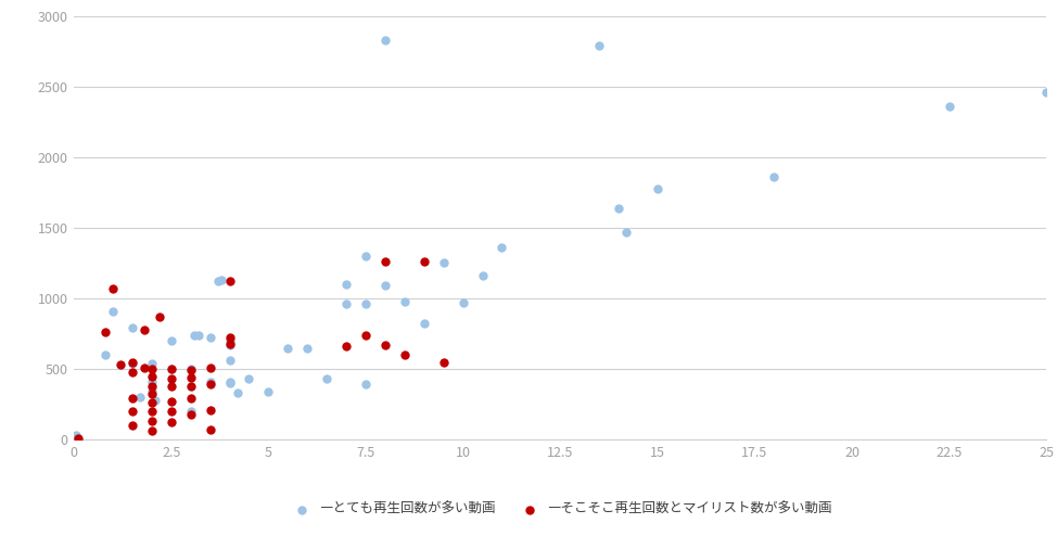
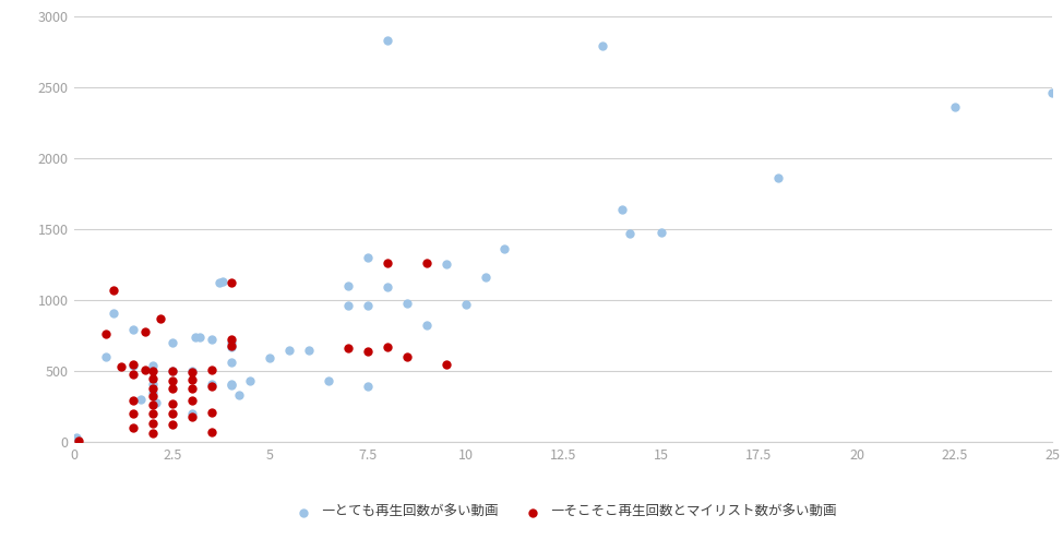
―とても再生回数が多い動画/5: 340 -> 590
―そこそこ再生回数とマイリスト数が多い動画/7.5: 740 -> 640
―とても再生回数が多い動画/15: 1780 -> 1480
